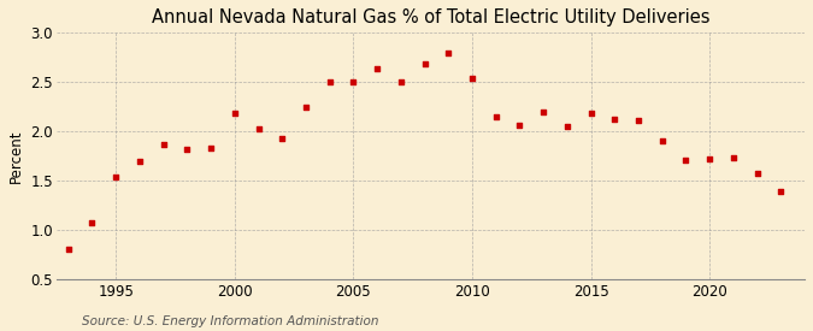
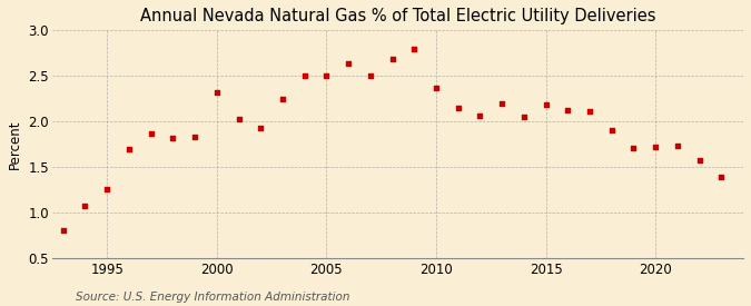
1995: 1.54 -> 1.26
2000: 2.18 -> 2.32
2010: 2.54 -> 2.37
